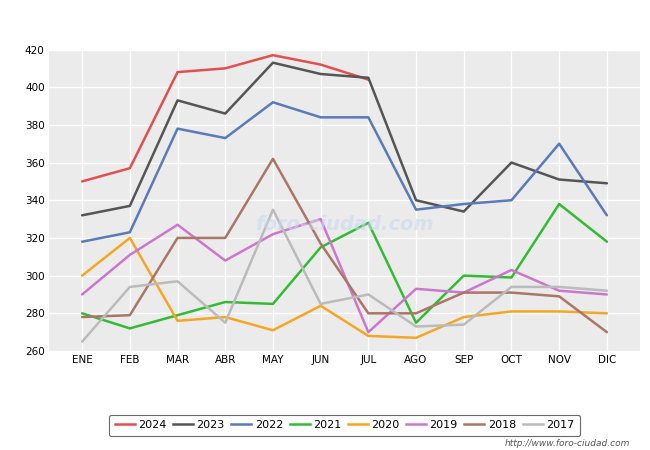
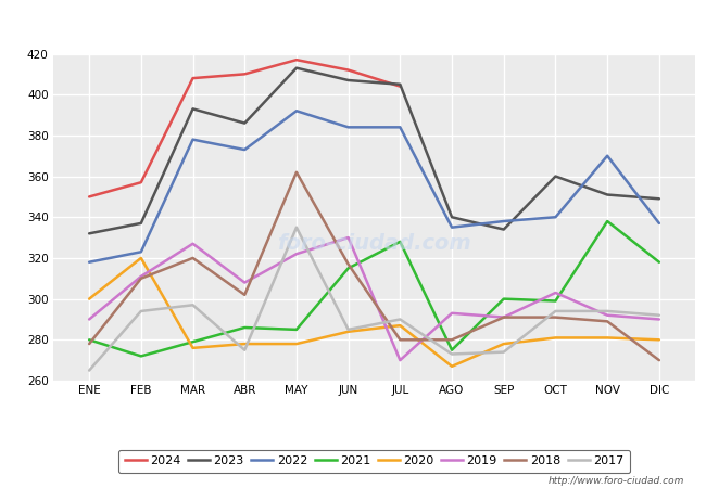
2018/FEB: 279 -> 310
2018/ABR: 320 -> 302
2020/MAY: 271 -> 278
2020/JUL: 268 -> 287
2022/DIC: 332 -> 337
